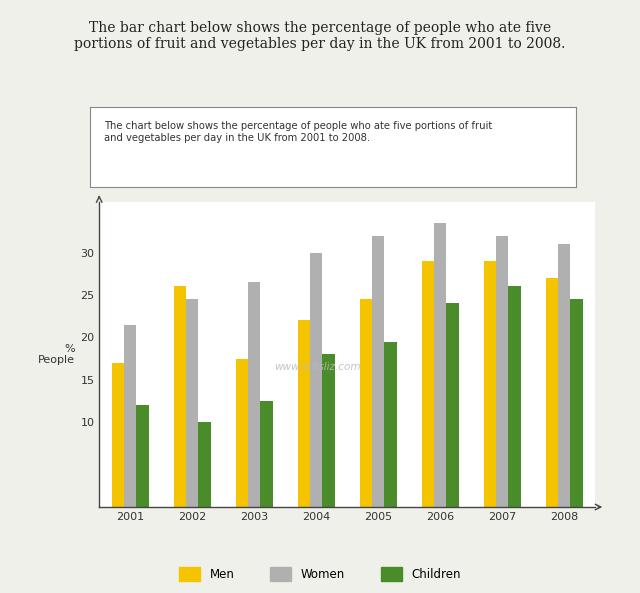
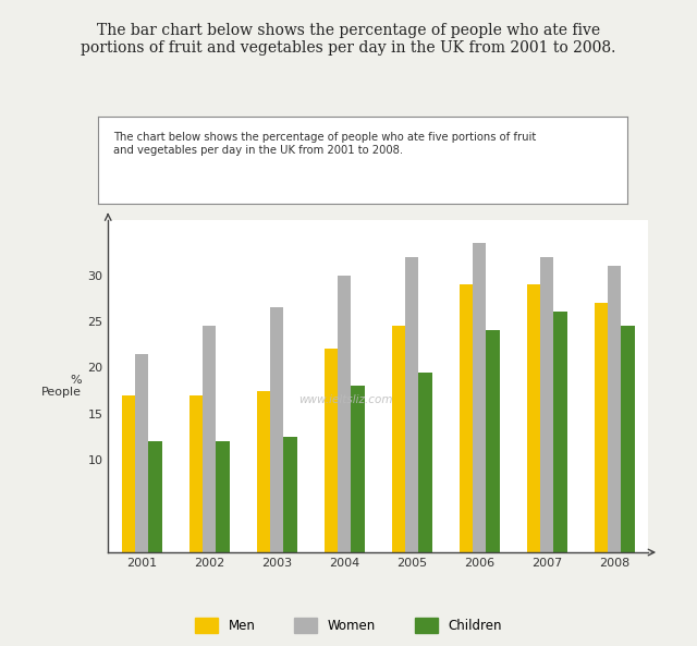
Men/2002: 26.0 -> 17.0
Children/2002: 10.0 -> 12.0
